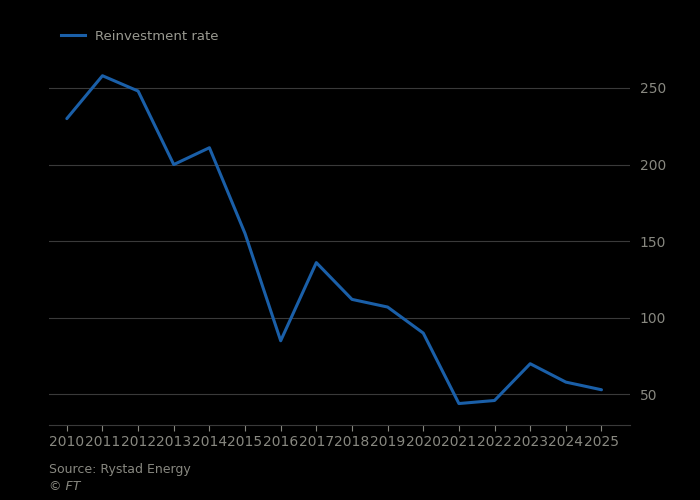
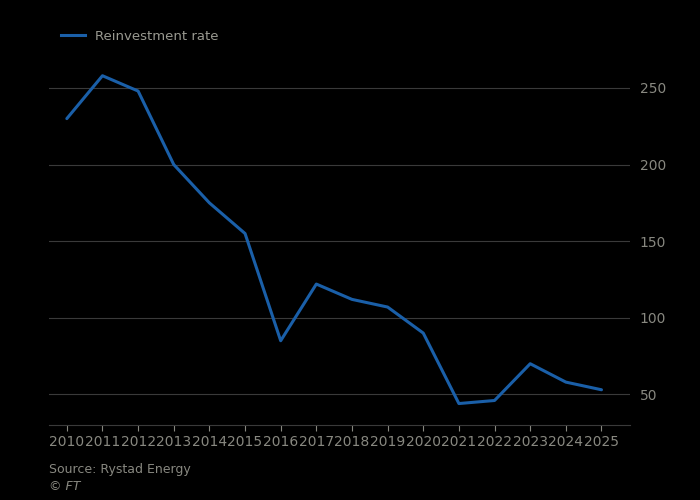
2014: 211 -> 175
2017: 136 -> 122
